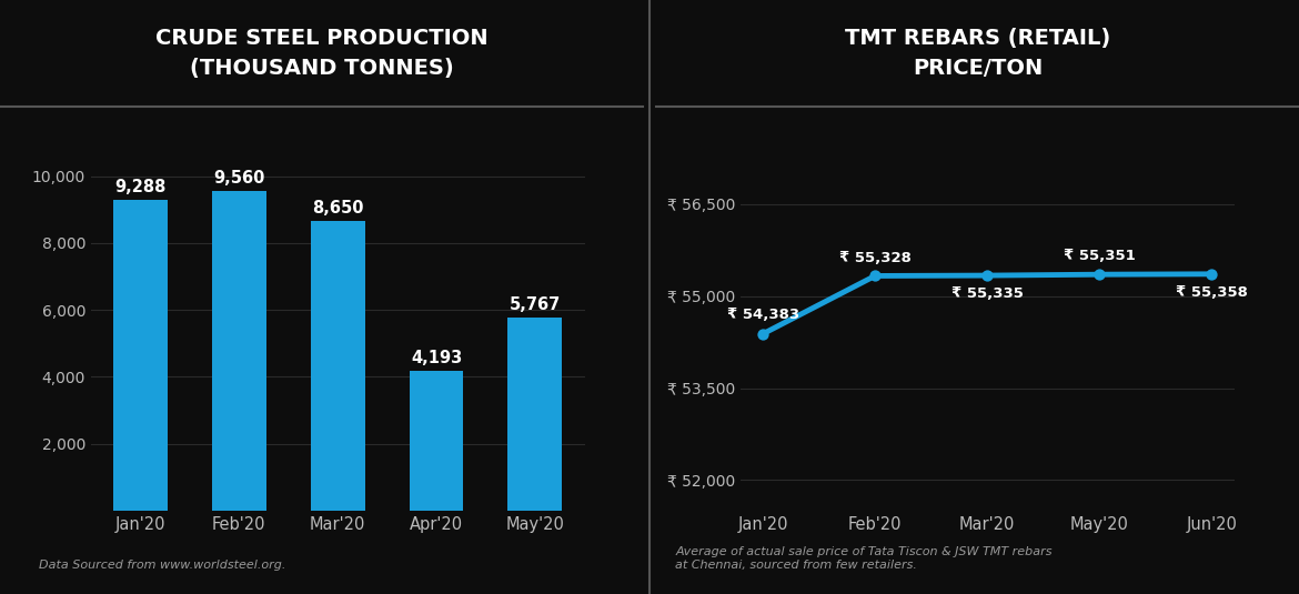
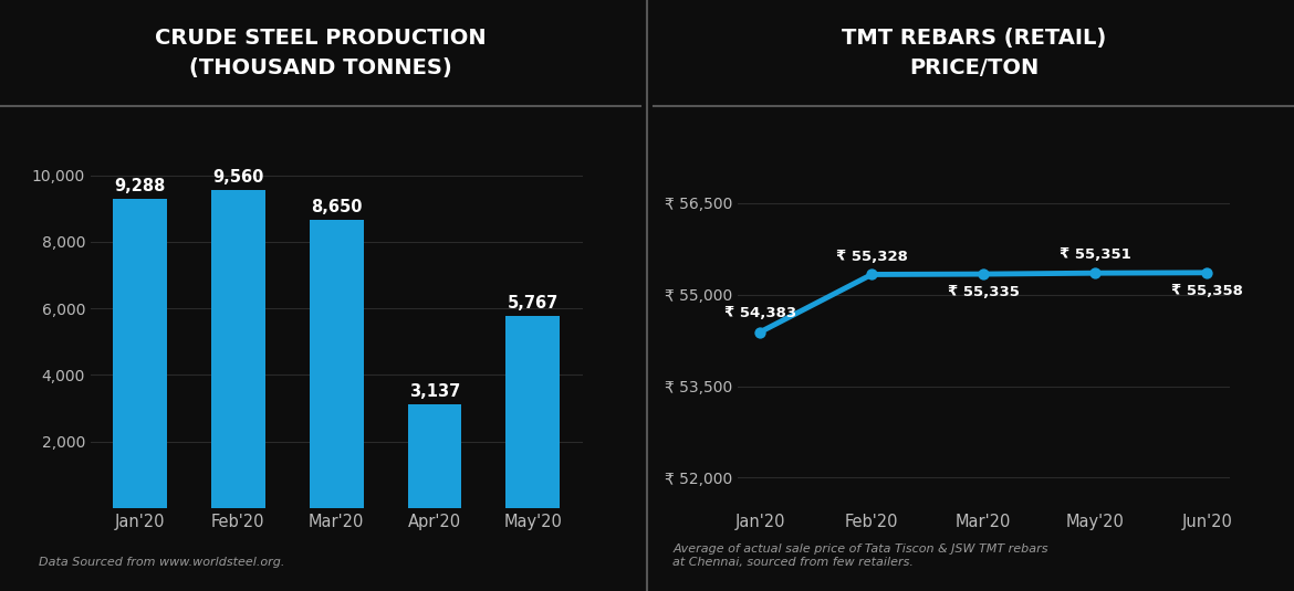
Apr'20: 4,193 -> 3,137
